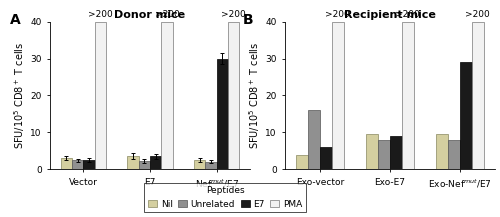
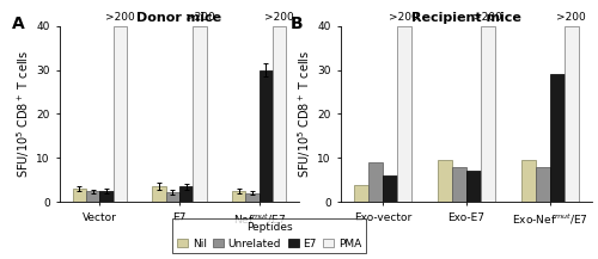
Unrelated/Exo-vector: 16 -> 9
E7/Exo-E7: 9 -> 7
